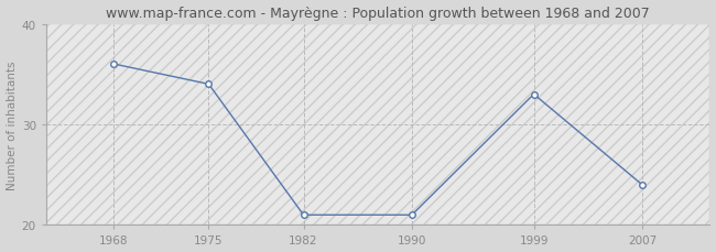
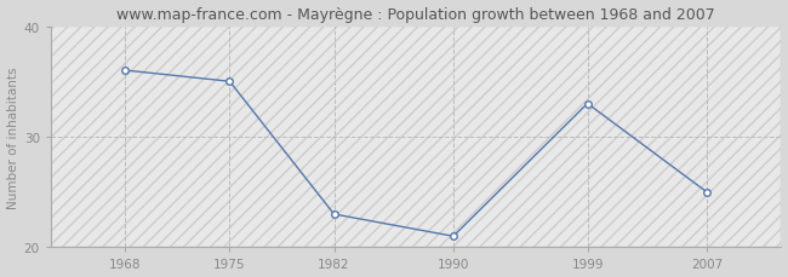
1975: 34 -> 35
1982: 21 -> 23
2007: 24 -> 25
